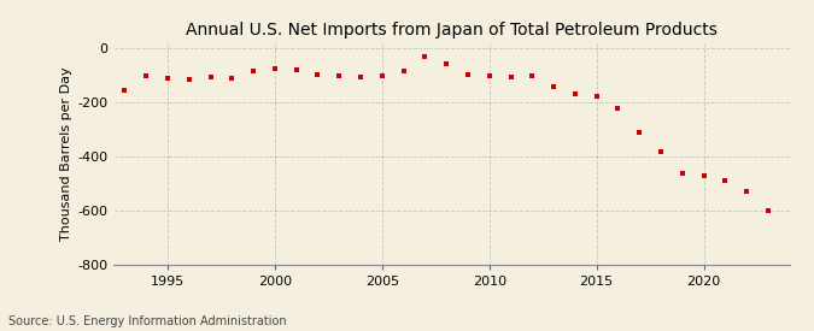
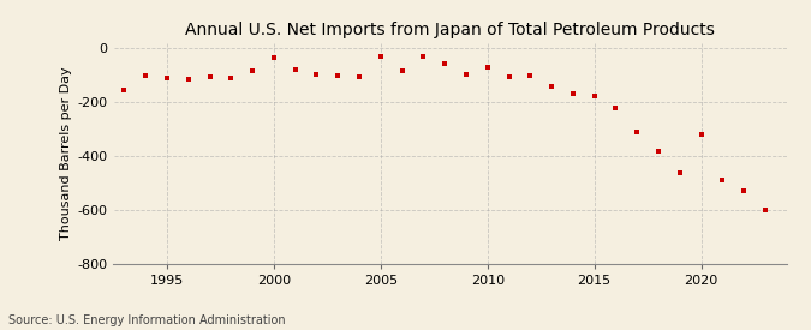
2000: -75 -> -35
2005: -100 -> -30
2010: -100 -> -70
2020: -470 -> -320
